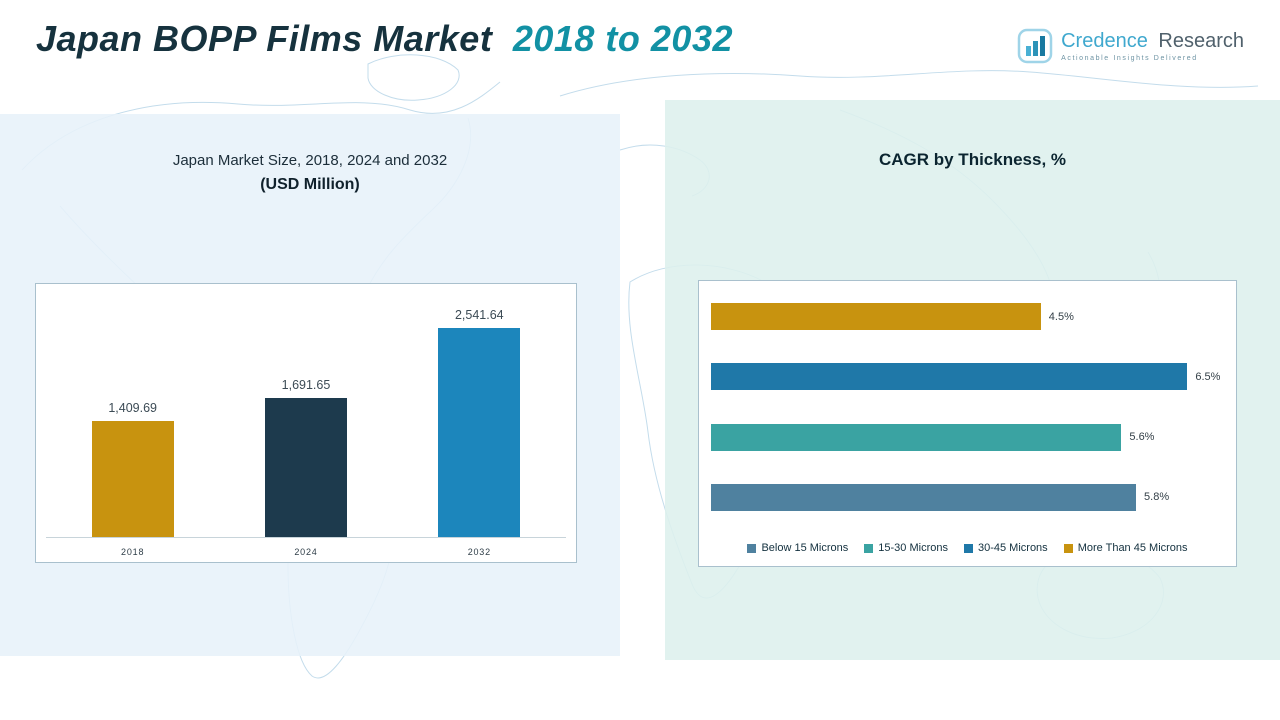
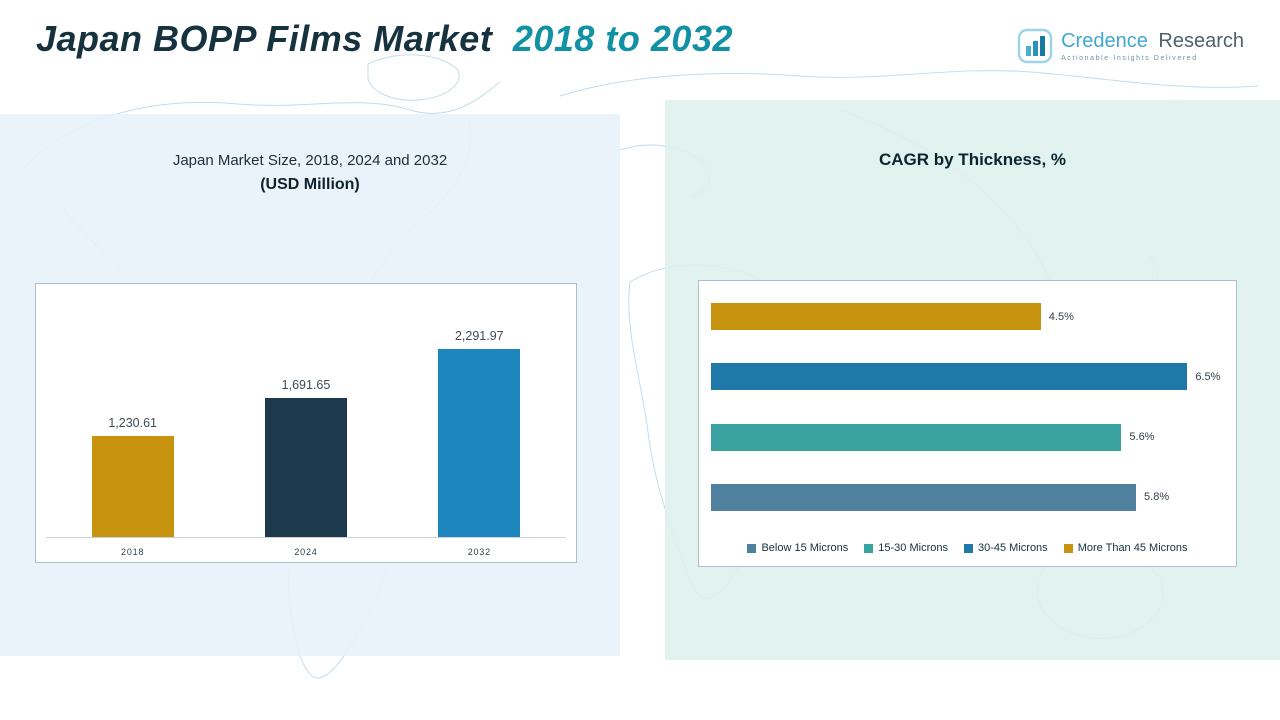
Japan Market Size, 2018, 2024 and 2032 (USD Million)/2018: 1,409.69 -> 1,230.61
Japan Market Size, 2018, 2024 and 2032 (USD Million)/2032: 2,541.64 -> 2,291.97
